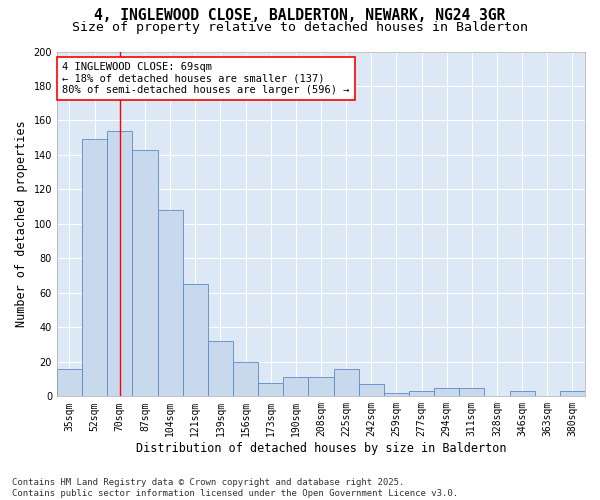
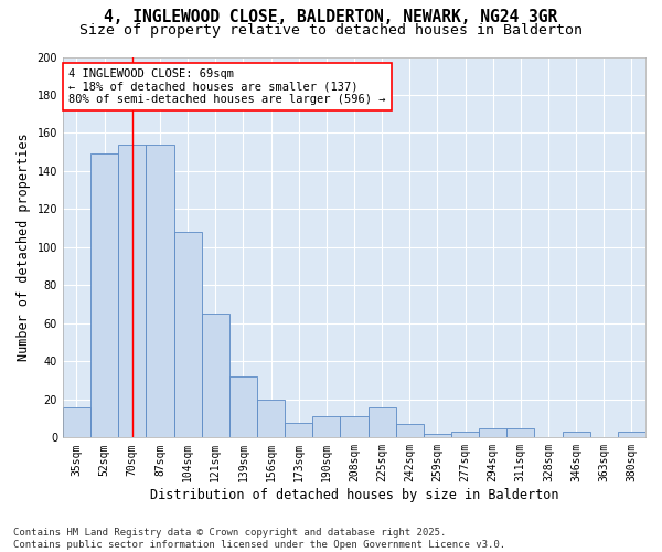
87sqm: 143 -> 154
